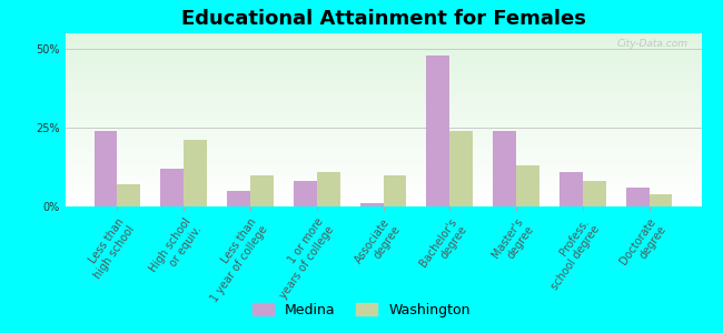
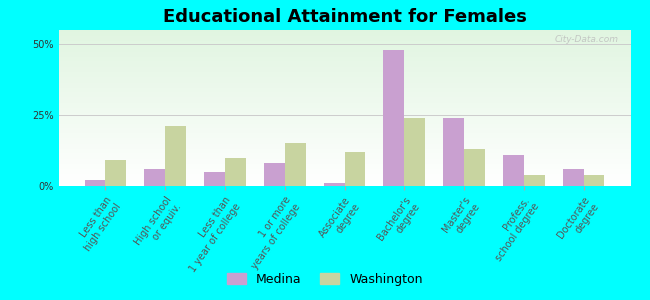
Medina/Less than high school: 24% -> 2%
Washington/Less than high school: 7% -> 9%
Medina/High school or equiv.: 12% -> 6%
Washington/1 or more years of college: 11% -> 15%
Washington/Associate degree: 10% -> 12%
Washington/Profess. school degree: 8% -> 4%
